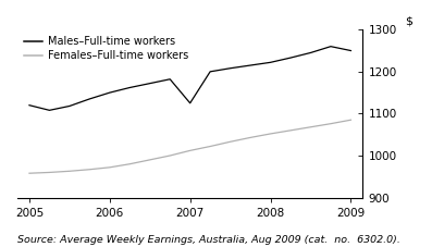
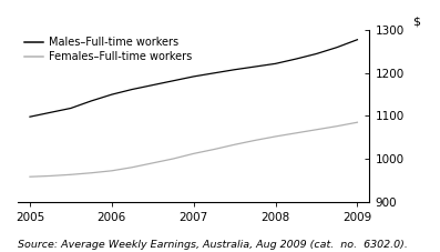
Males–Full-time workers/2005: 1120 -> 1098
Males–Full-time workers/2007: 1125 -> 1192
Males–Full-time workers/2009: 1250 -> 1278
